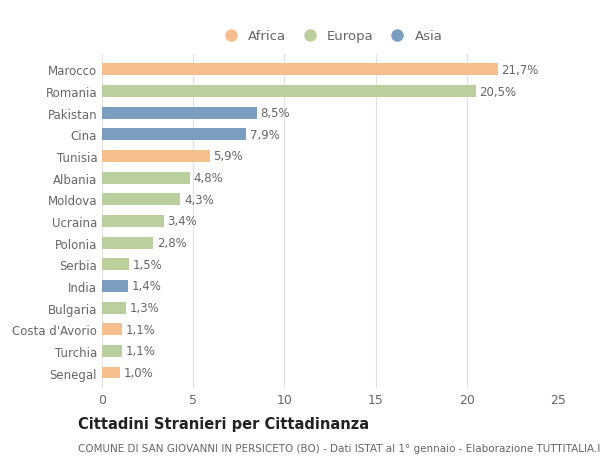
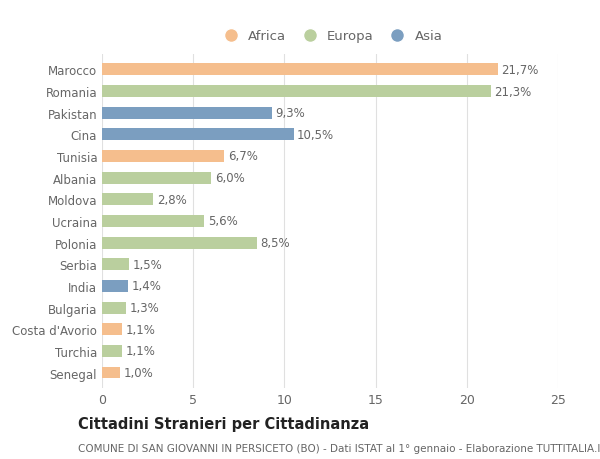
Romania: 20,5% -> 21,3%
Pakistan: 8,5% -> 9,3%
Cina: 7,9% -> 10,5%
Tunisia: 5,9% -> 6,7%
Albania: 4,8% -> 6,0%
Moldova: 4,3% -> 2,8%
Ucraina: 3,4% -> 5,6%
Polonia: 2,8% -> 8,5%
